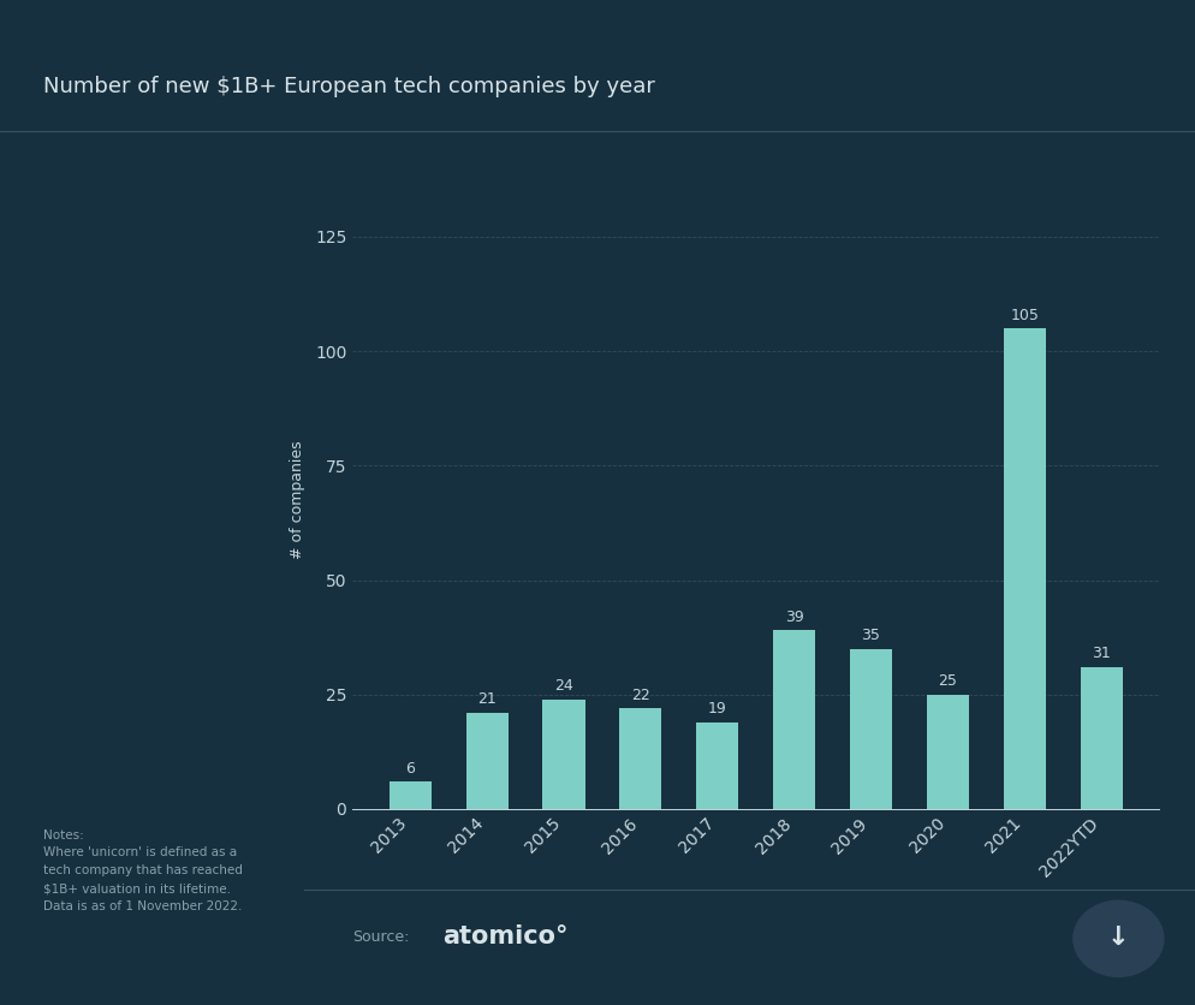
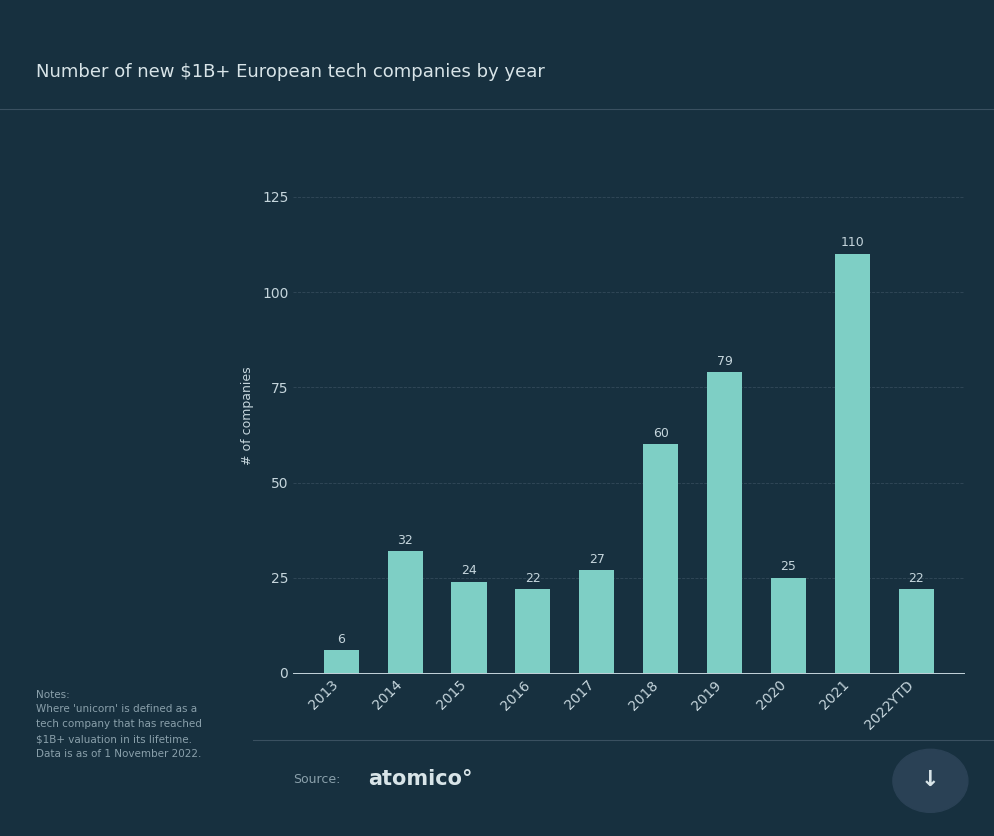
2014: 21 -> 32
2017: 19 -> 27
2018: 39 -> 60
2019: 35 -> 79
2021: 105 -> 110
2022YTD: 31 -> 22
